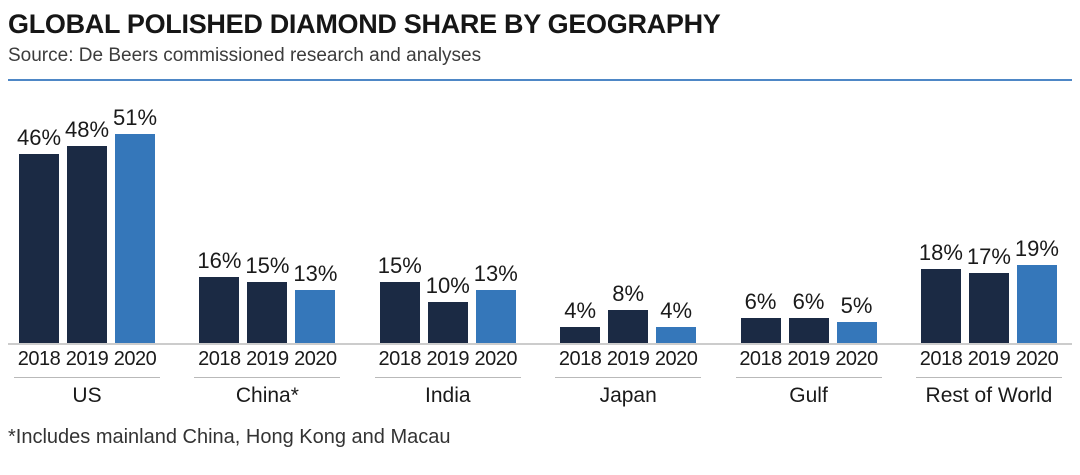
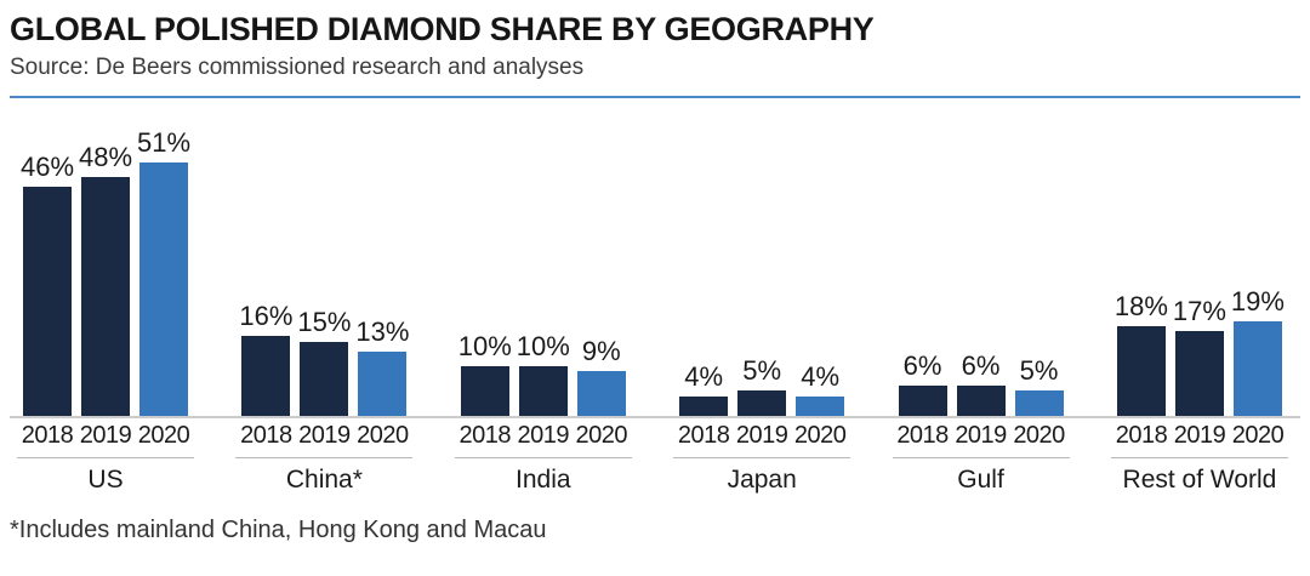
2018/India: 15% -> 10%
2020/India: 13% -> 9%
2019/Japan: 8% -> 5%
